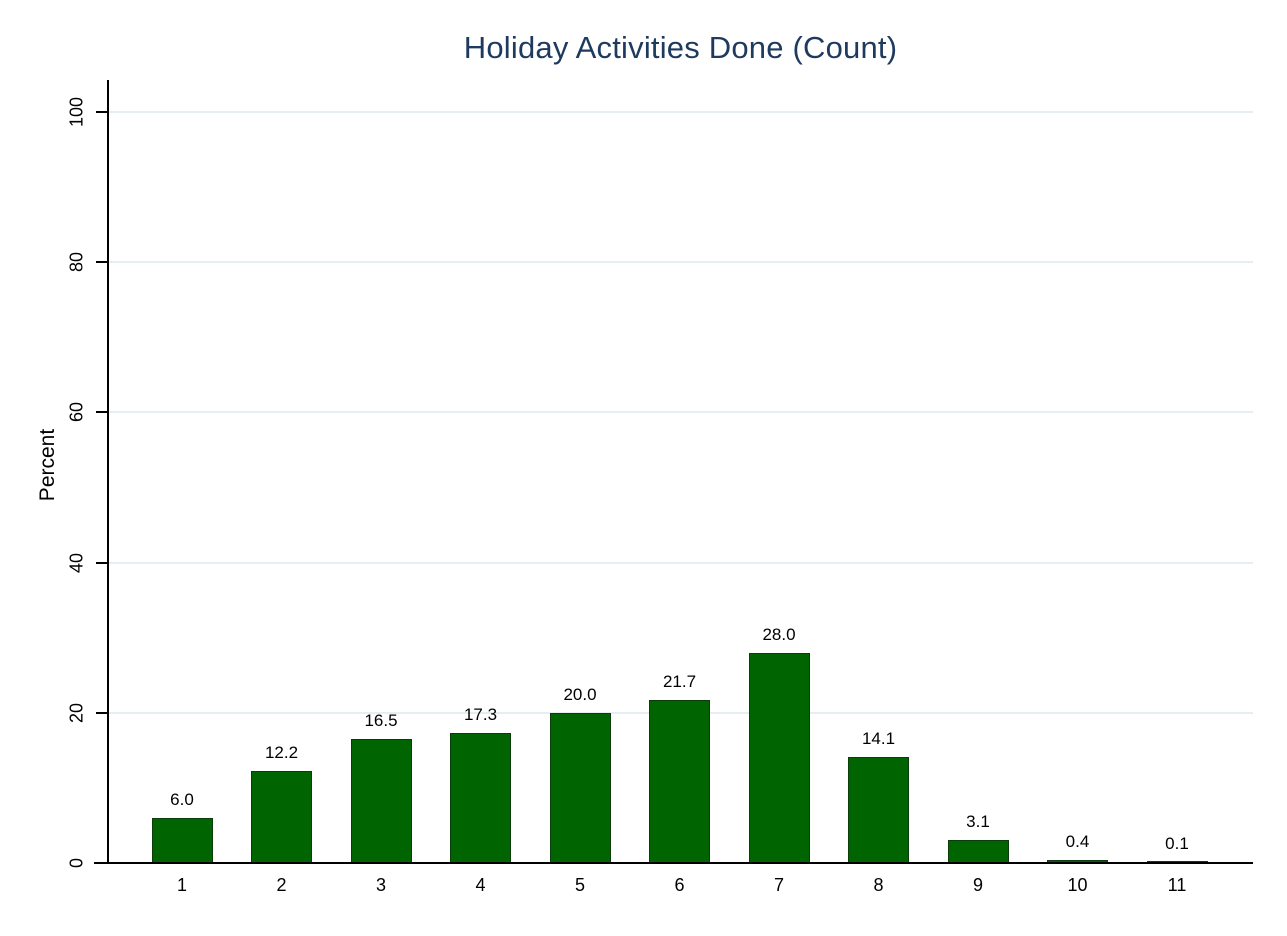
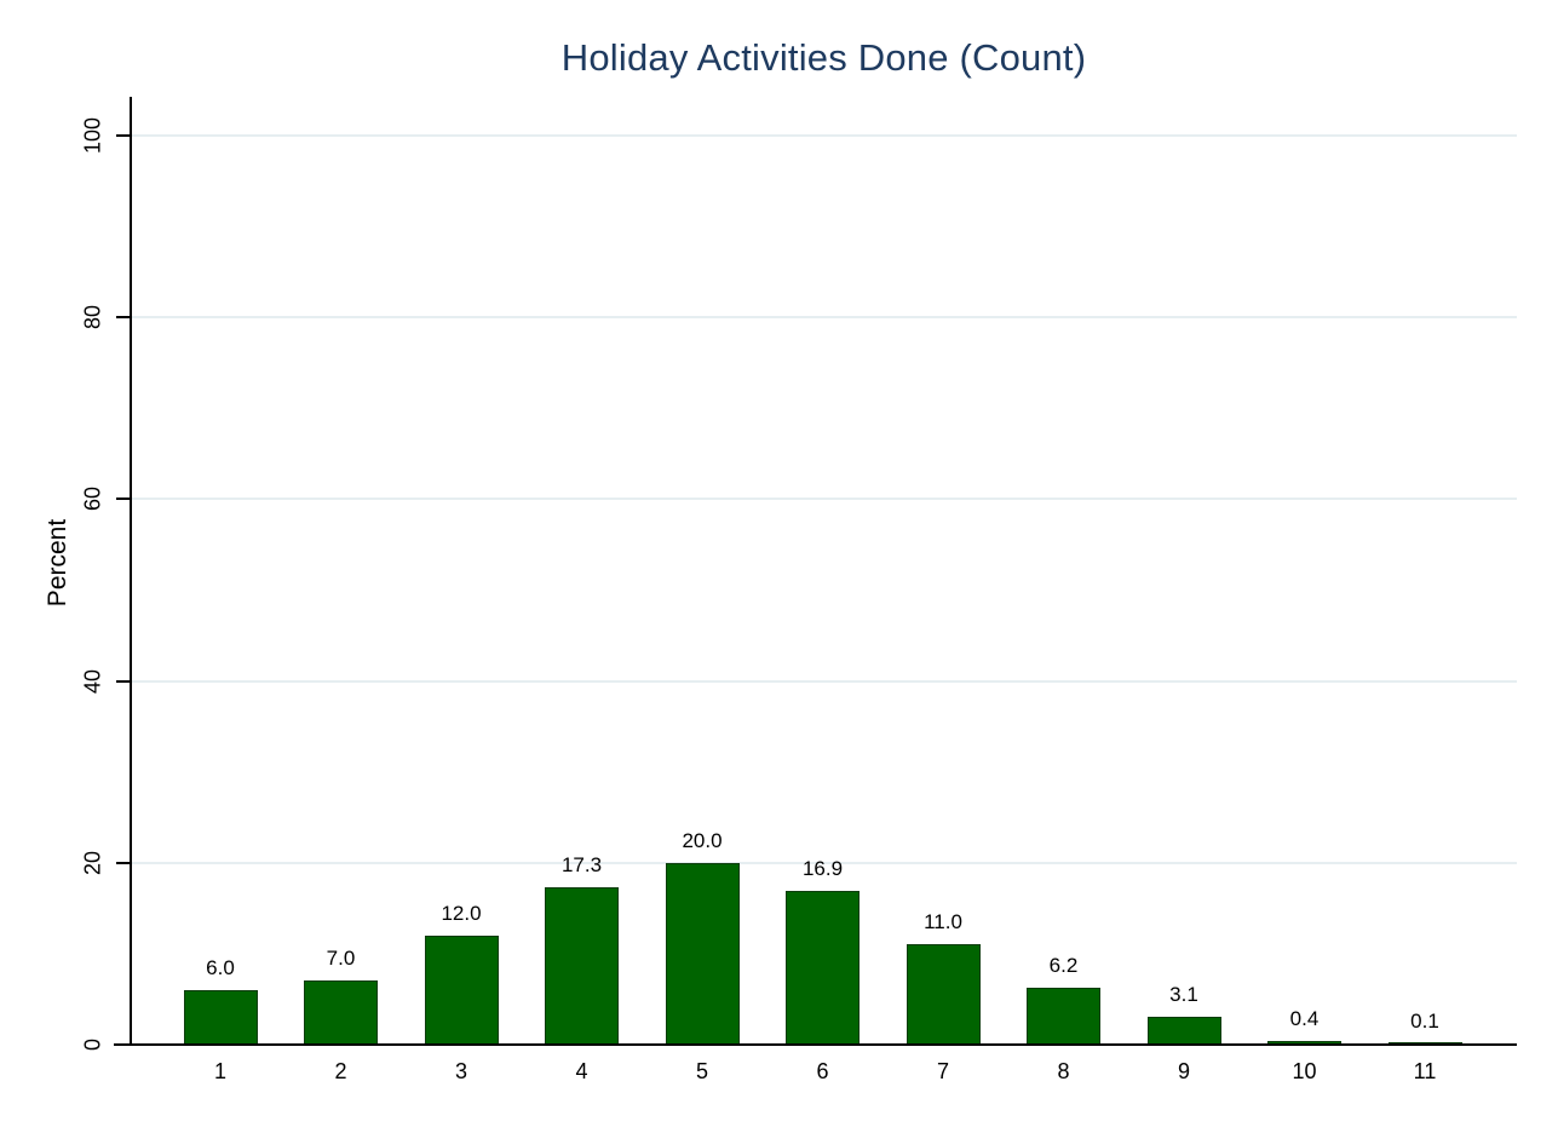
2: 12.2 -> 7.0
3: 16.5 -> 12.0
6: 21.7 -> 16.9
7: 28.0 -> 11.0
8: 14.1 -> 6.2
